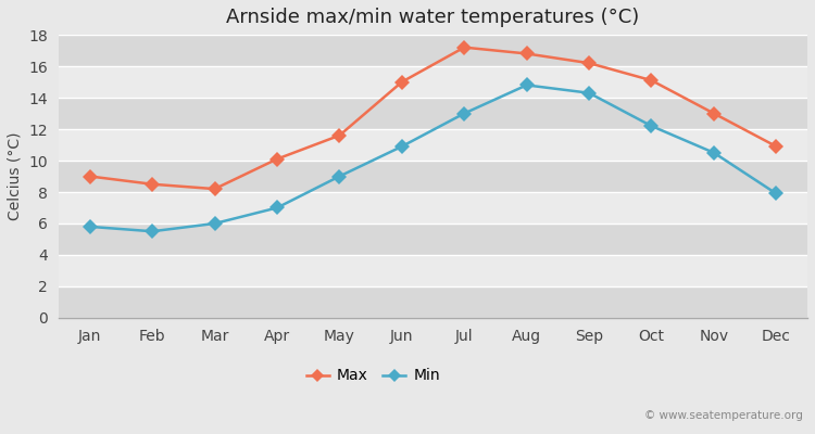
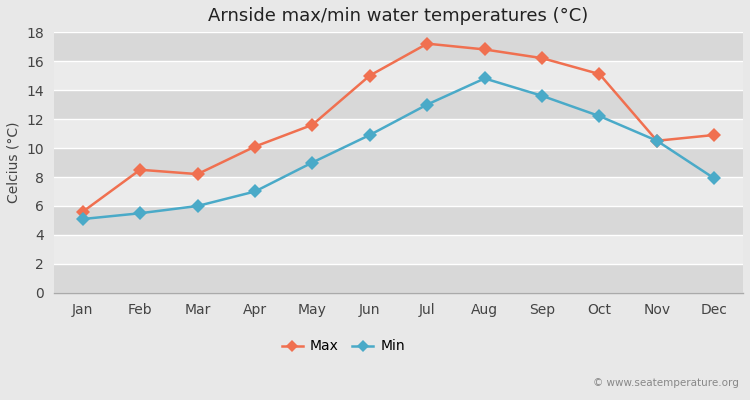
Max/Jan: 9.0 -> 5.6
Min/Jan: 5.8 -> 5.1
Min/Sep: 14.3 -> 13.6
Max/Nov: 13.0 -> 10.5
